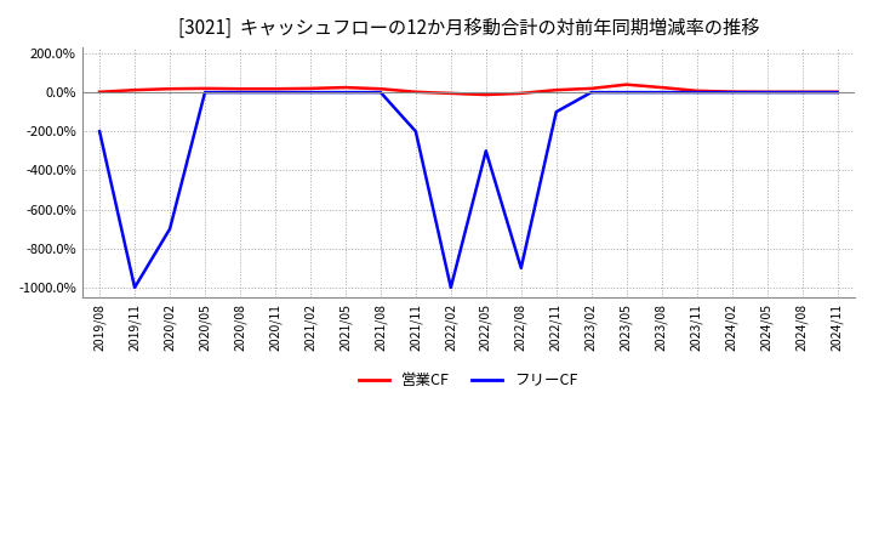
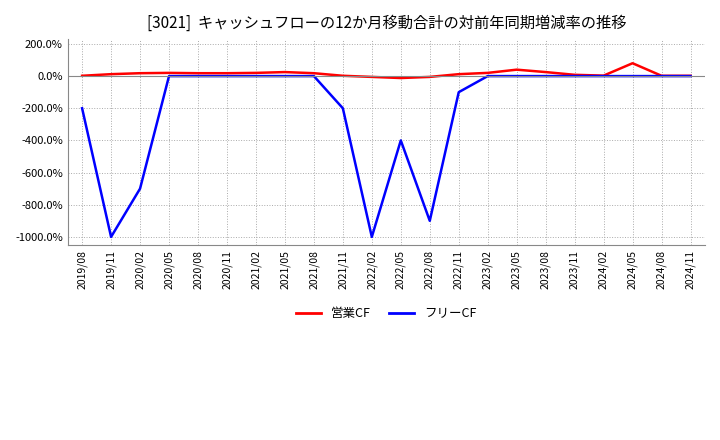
フリーCF/2022/05: -300% -> -400%
営業CF/2024/05: 0% -> 80%
